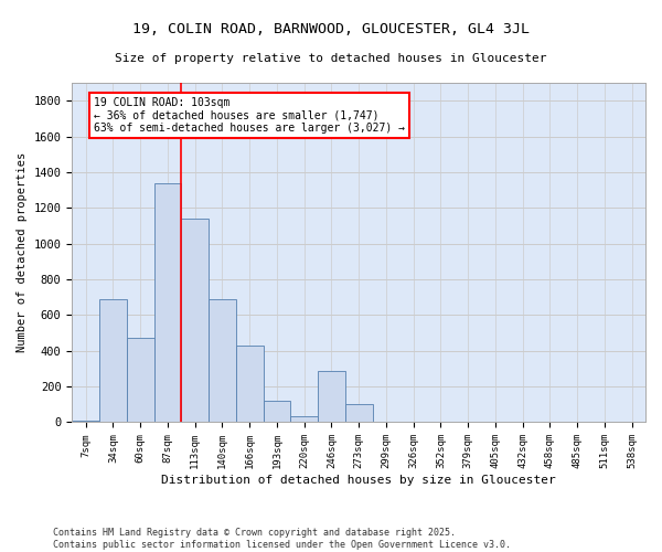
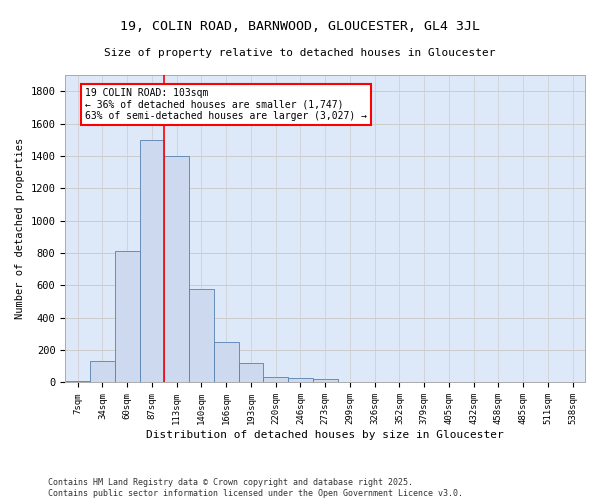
34sqm: 690 -> 130
60sqm: 470 -> 810
87sqm: 1340 -> 1500
113sqm: 1140 -> 1400
140sqm: 690 -> 580
166sqm: 430 -> 250
246sqm: 290 -> 30
273sqm: 100 -> 20
